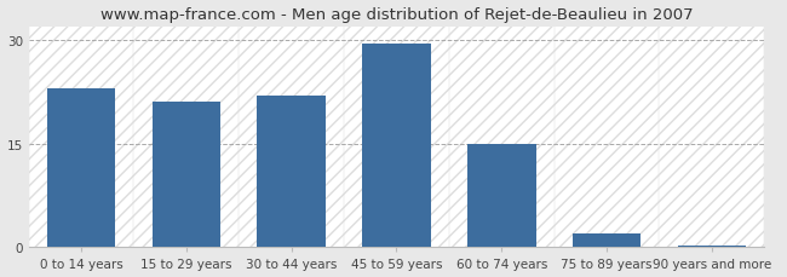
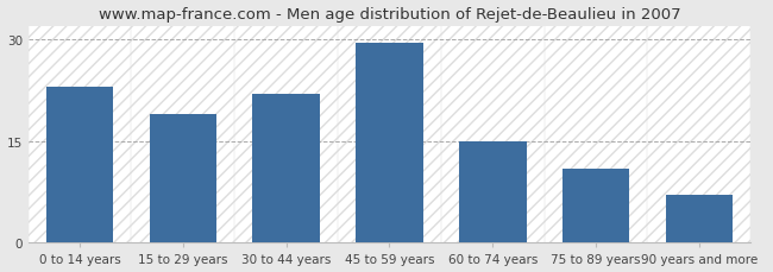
15 to 29 years: 21.0 -> 19.0
75 to 89 years: 2.0 -> 11.0
90 years and more: 0.2 -> 7.0
